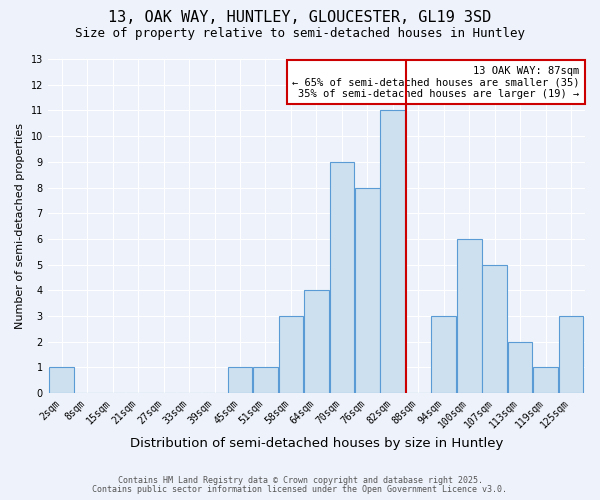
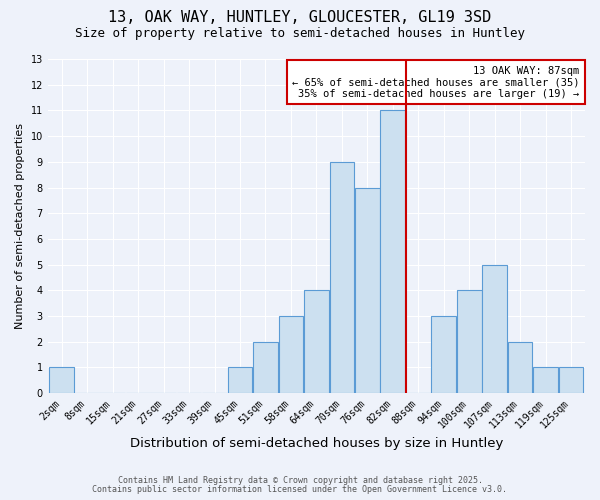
51sqm: 1 -> 2
100sqm: 6 -> 4
125sqm: 3 -> 1
